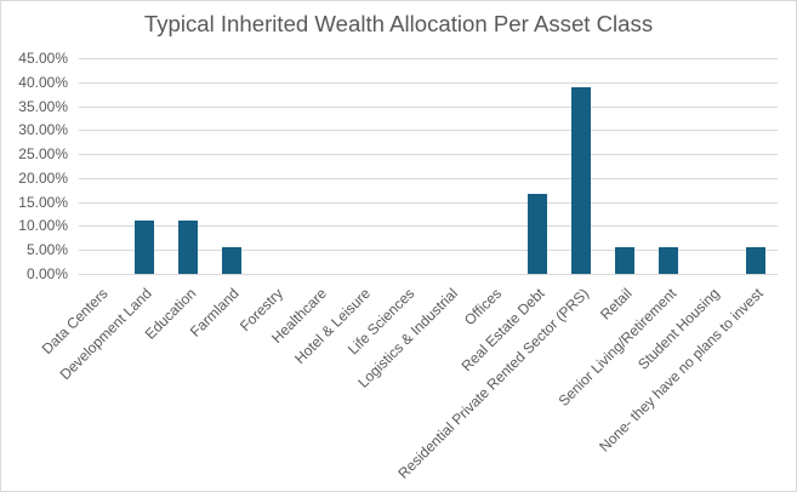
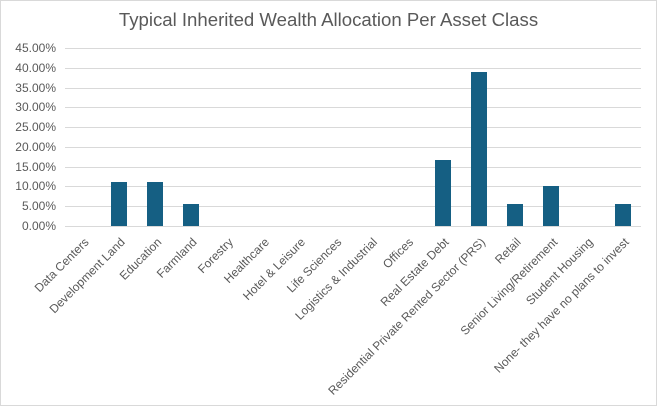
Senior Living/Retirement: 6% -> 10%
